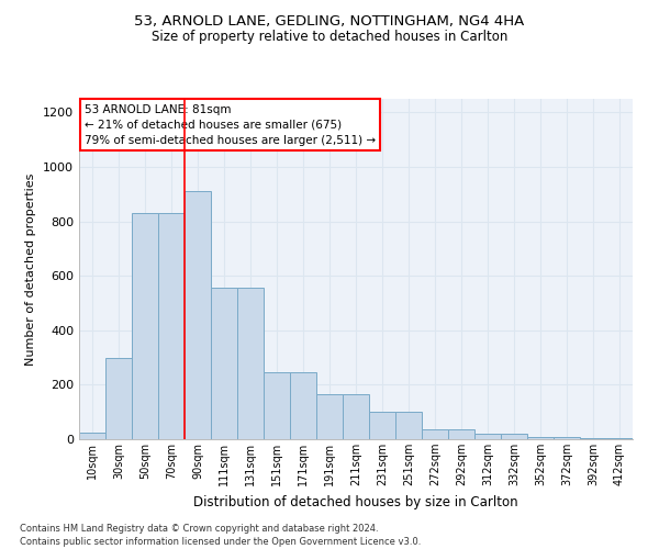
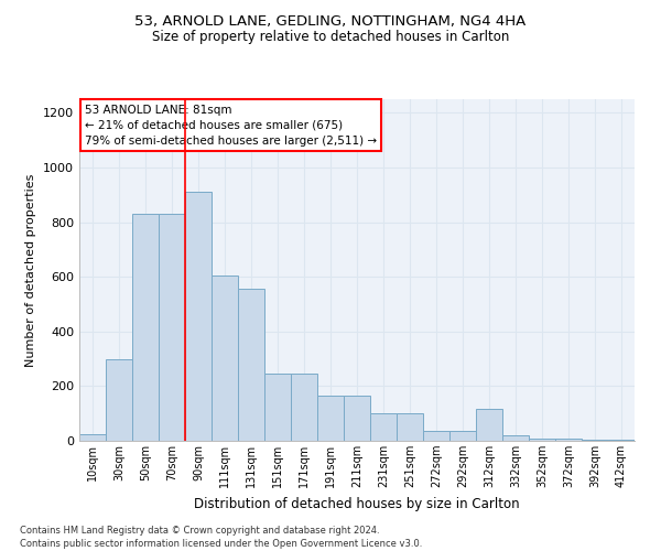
111sqm: 555 -> 605
312sqm: 20 -> 115
